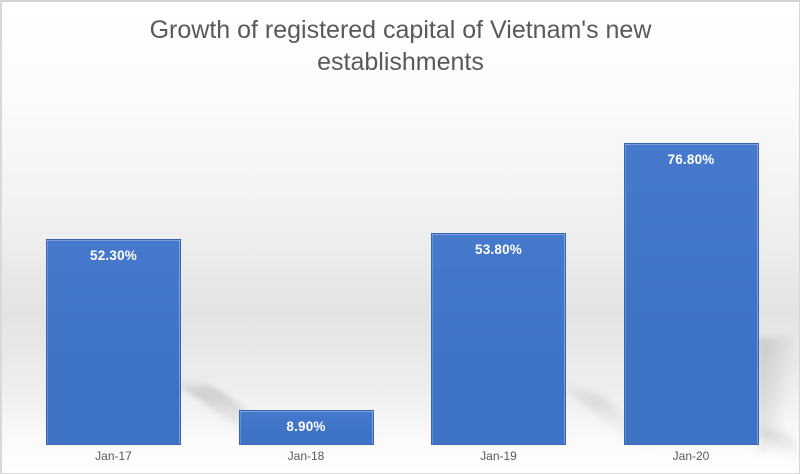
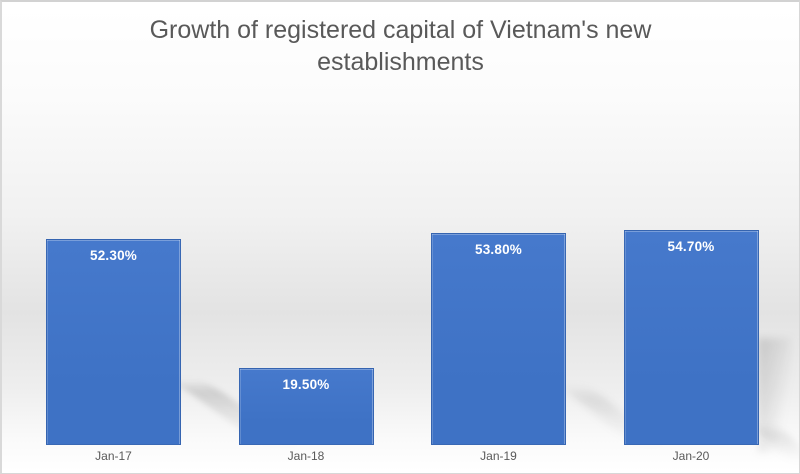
Jan-18: 8.90% -> 19.50%
Jan-20: 76.80% -> 54.70%
